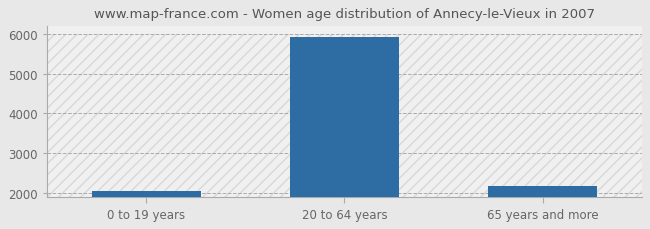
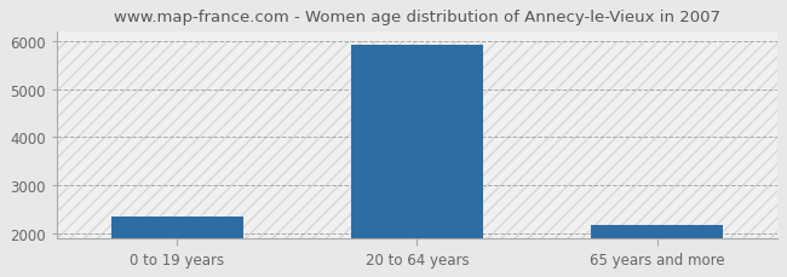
0 to 19 years: 2050 -> 2350
